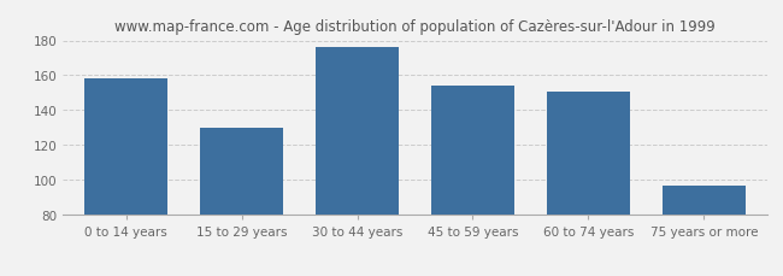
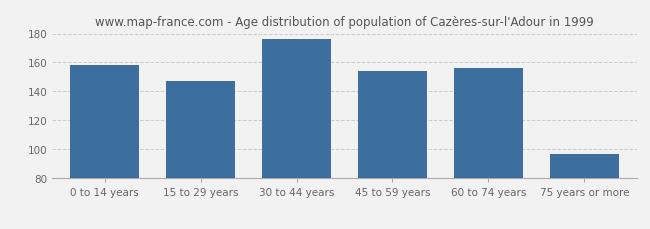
15 to 29 years: 130 -> 147
60 to 74 years: 151 -> 156
